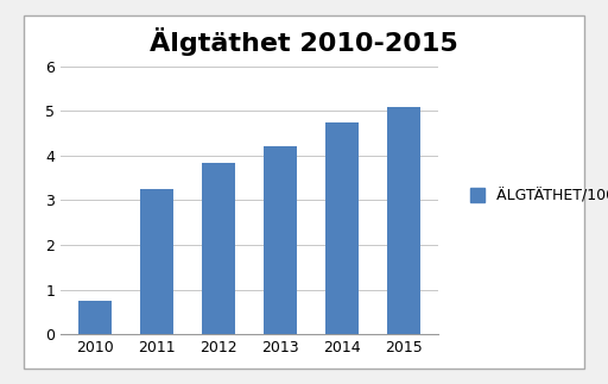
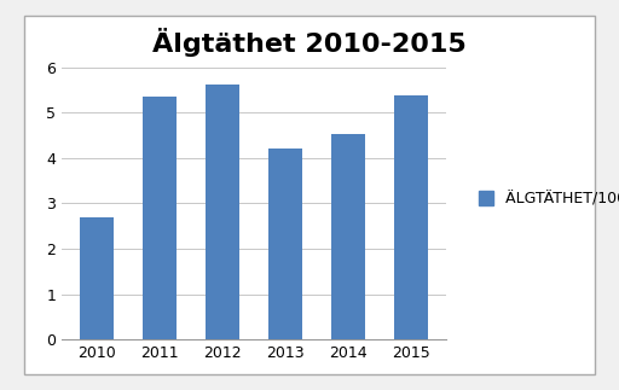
2010: 0.75 -> 2.70
2011: 3.25 -> 5.35
2012: 3.85 -> 5.62
2014: 4.75 -> 4.52
2015: 5.10 -> 5.38
